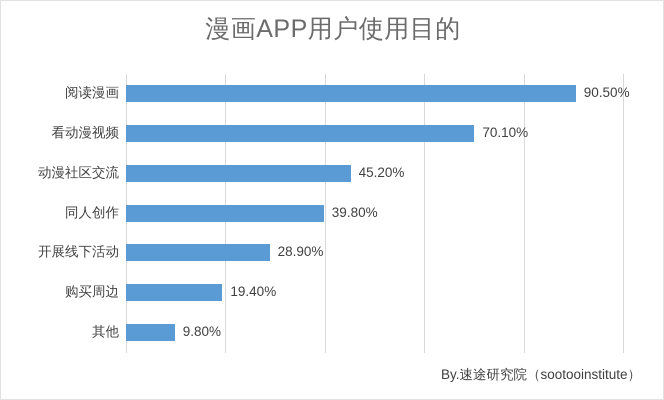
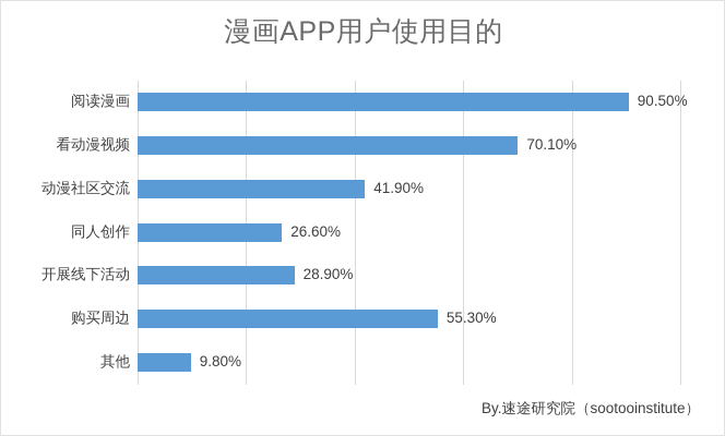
动漫社区交流: 45.20% -> 41.90%
同人创作: 39.80% -> 26.60%
购买周边: 19.40% -> 55.30%
